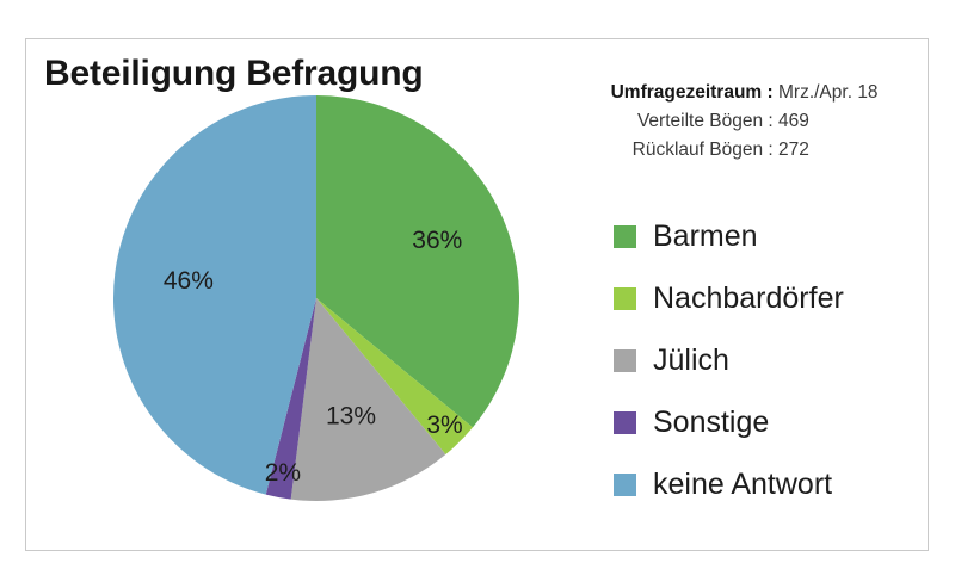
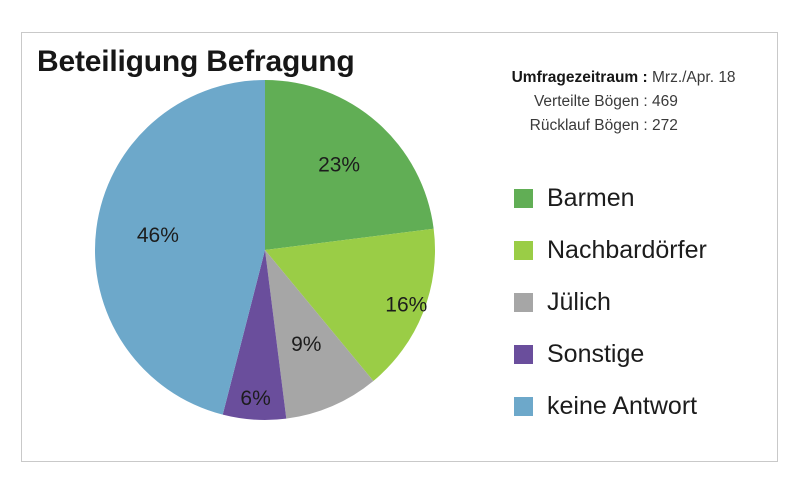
Barmen: 36% -> 23%
Nachbardörfer: 3% -> 16%
Jülich: 13% -> 9%
Sonstige: 2% -> 6%
